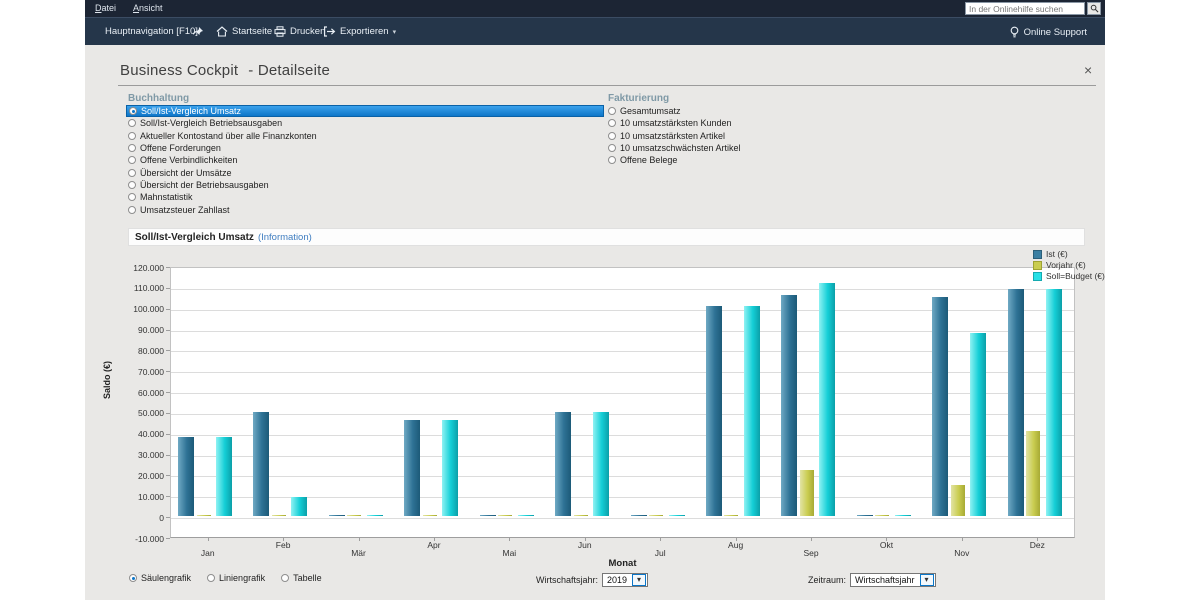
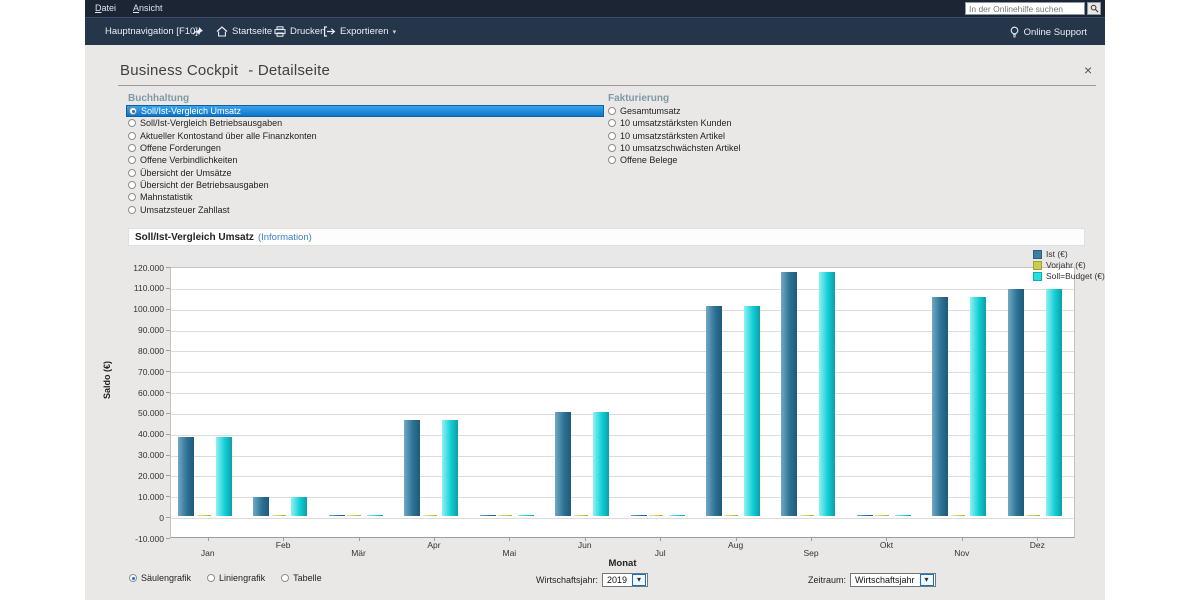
Ist (€)/Feb: 50000 -> 9000
Ist (€)/Sep: 106000 -> 117000
Vorjahr (€)/Sep: 22000 -> 1000
Soll=Budget (€)/Sep: 112000 -> 117000
Vorjahr (€)/Nov: 15000 -> 1000
Soll=Budget (€)/Nov: 88000 -> 105000
Vorjahr (€)/Dez: 41000 -> 1000
